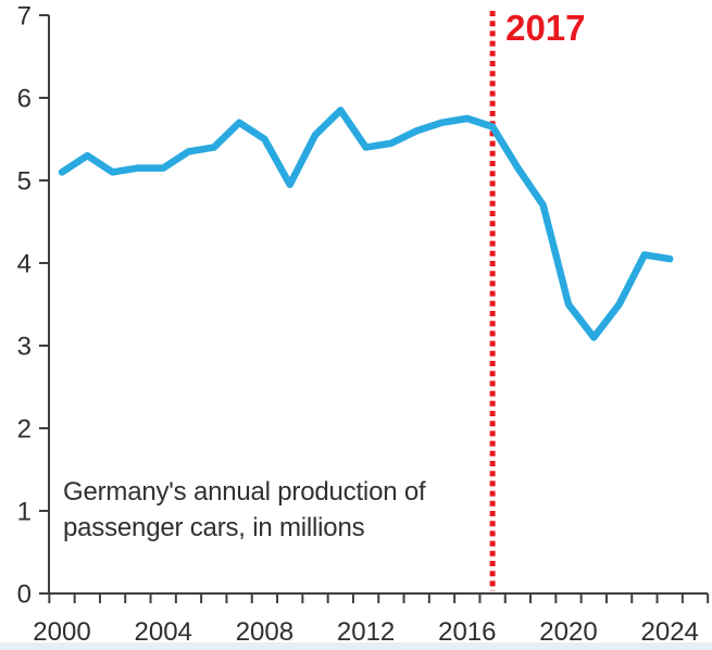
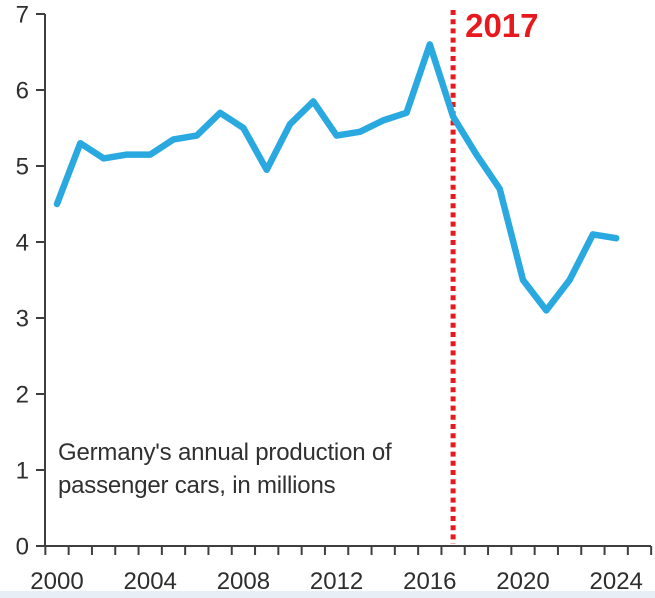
2000: 5.1 -> 4.5
2016: 5.8 -> 6.6
